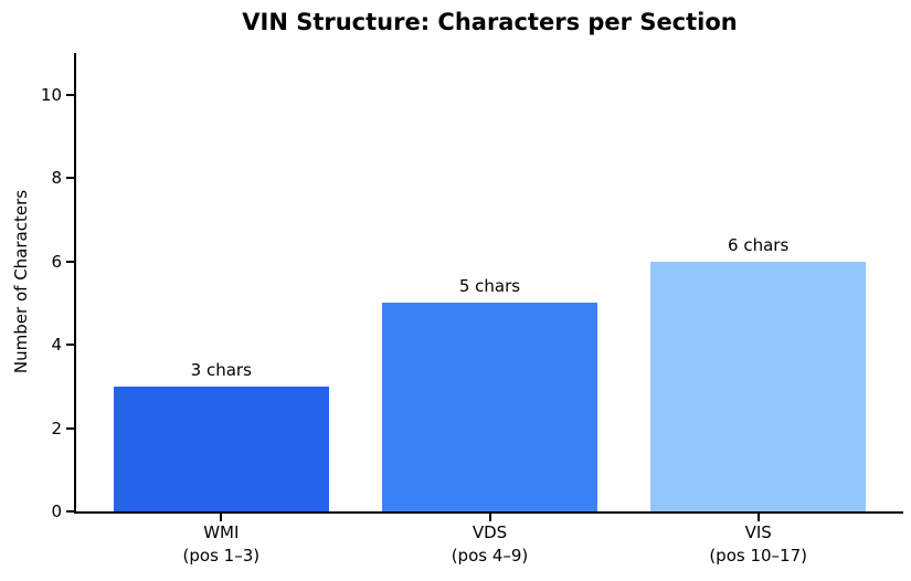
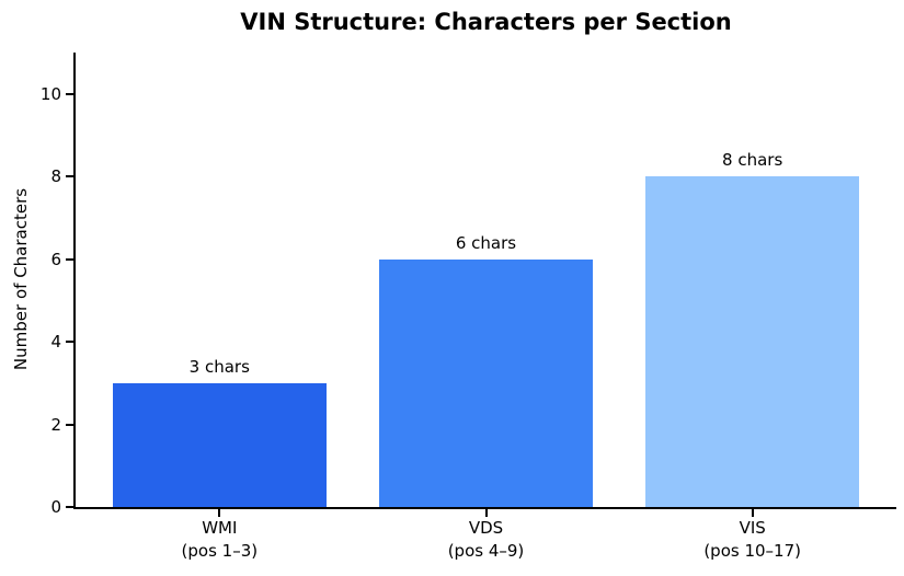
VDS (pos 4–9): 5 -> 6
VIS (pos 10–17): 6 -> 8
